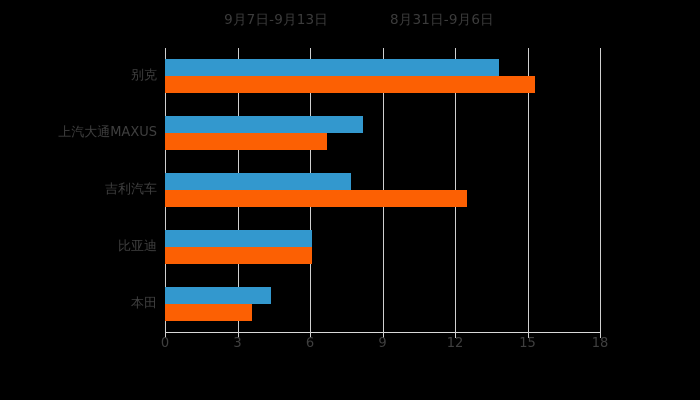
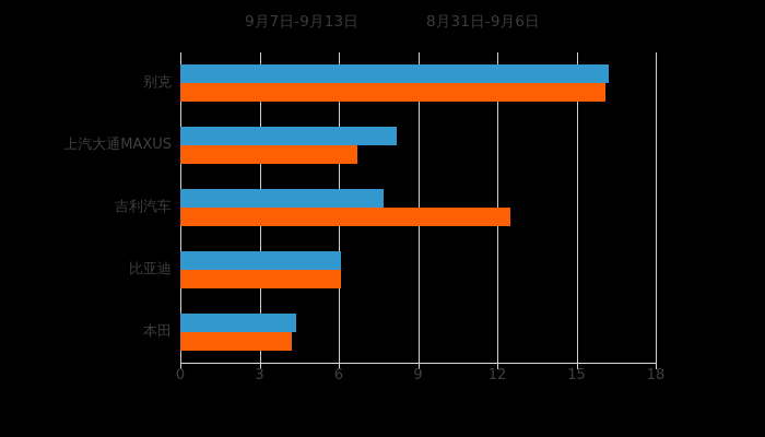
9月7日-9月13日/别克: 13.8 -> 16.2
8月31日-9月6日/别克: 15.3 -> 16.1
8月31日-9月6日/本田: 3.6 -> 4.2
